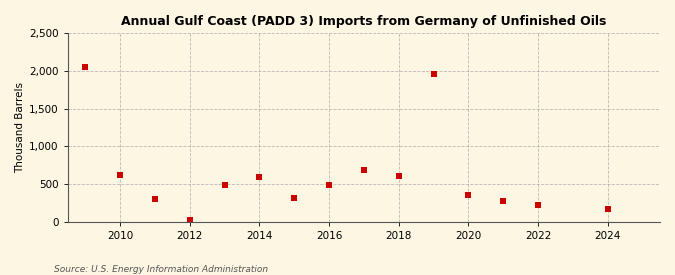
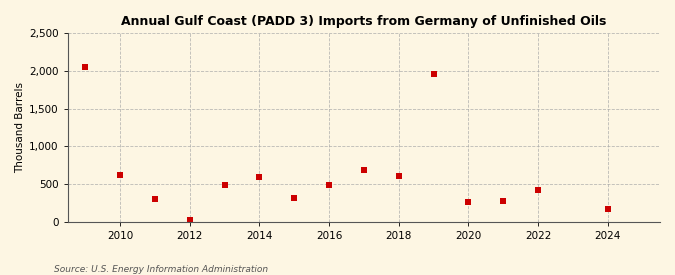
2020: 360 -> 260
2022: 220 -> 420
